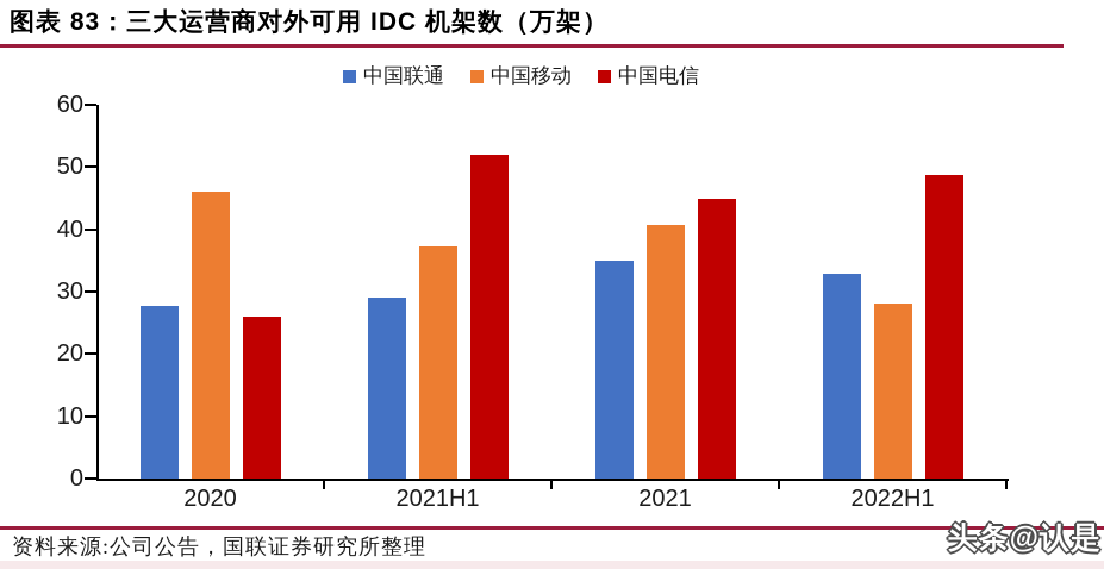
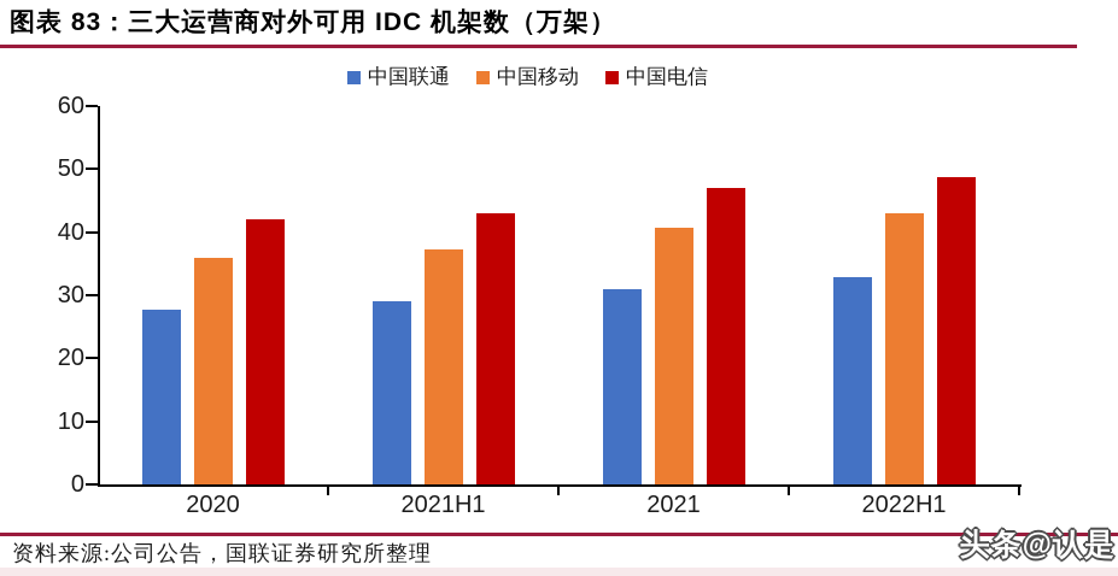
中国移动/2020: 46 -> 36
中国电信/2020: 26 -> 42
中国电信/2021H1: 52 -> 43
中国联通/2021: 35 -> 31
中国电信/2021: 45 -> 47
中国移动/2022H1: 28 -> 43
